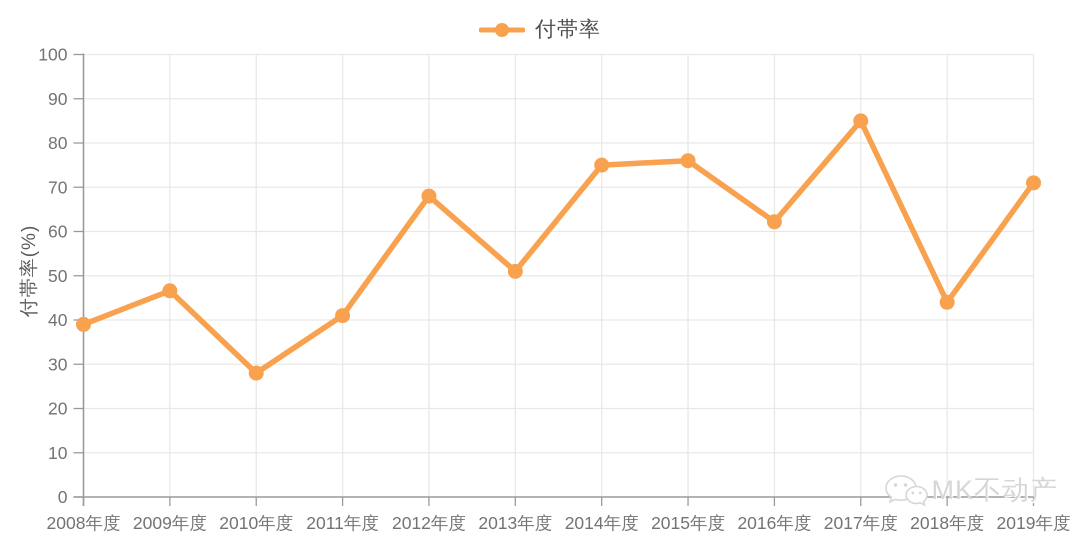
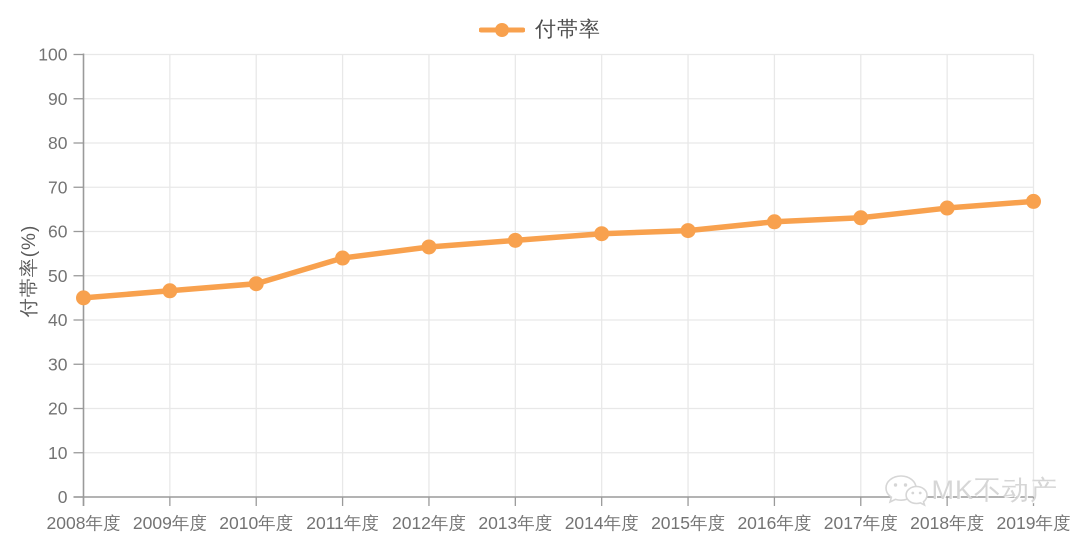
2008年度: 39 -> 45
2010年度: 28 -> 48
2011年度: 41 -> 54
2012年度: 68 -> 56
2013年度: 51 -> 58
2014年度: 75 -> 60
2015年度: 76 -> 60
2017年度: 85 -> 63
2018年度: 44 -> 65
2019年度: 71 -> 67
